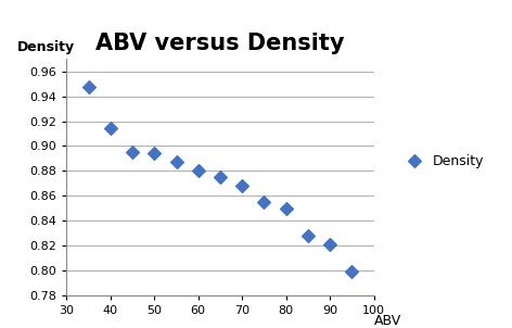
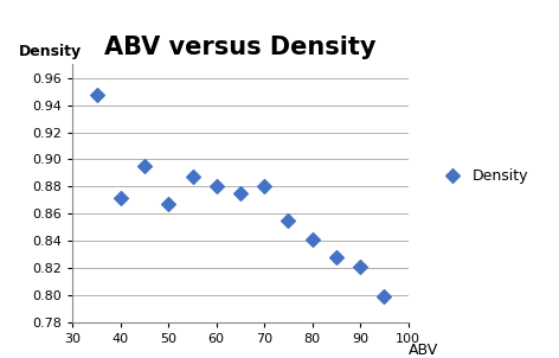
40: 0.914 -> 0.872
50: 0.894 -> 0.867
70: 0.868 -> 0.880
80: 0.850 -> 0.841
